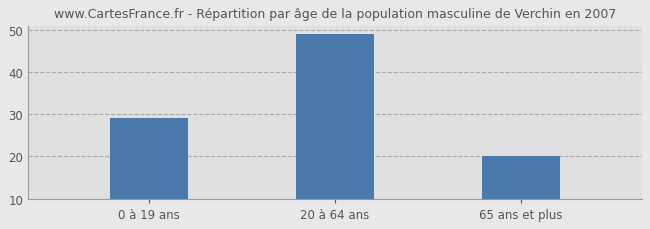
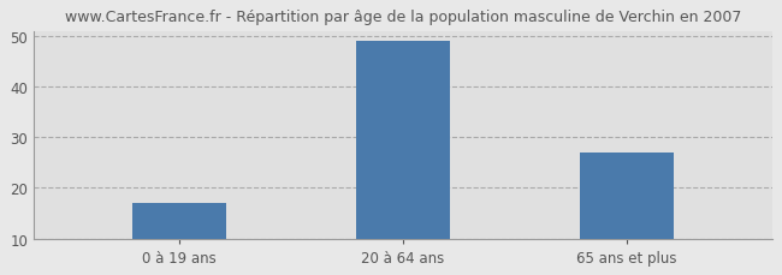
0 à 19 ans: 29 -> 17
65 ans et plus: 20 -> 27
